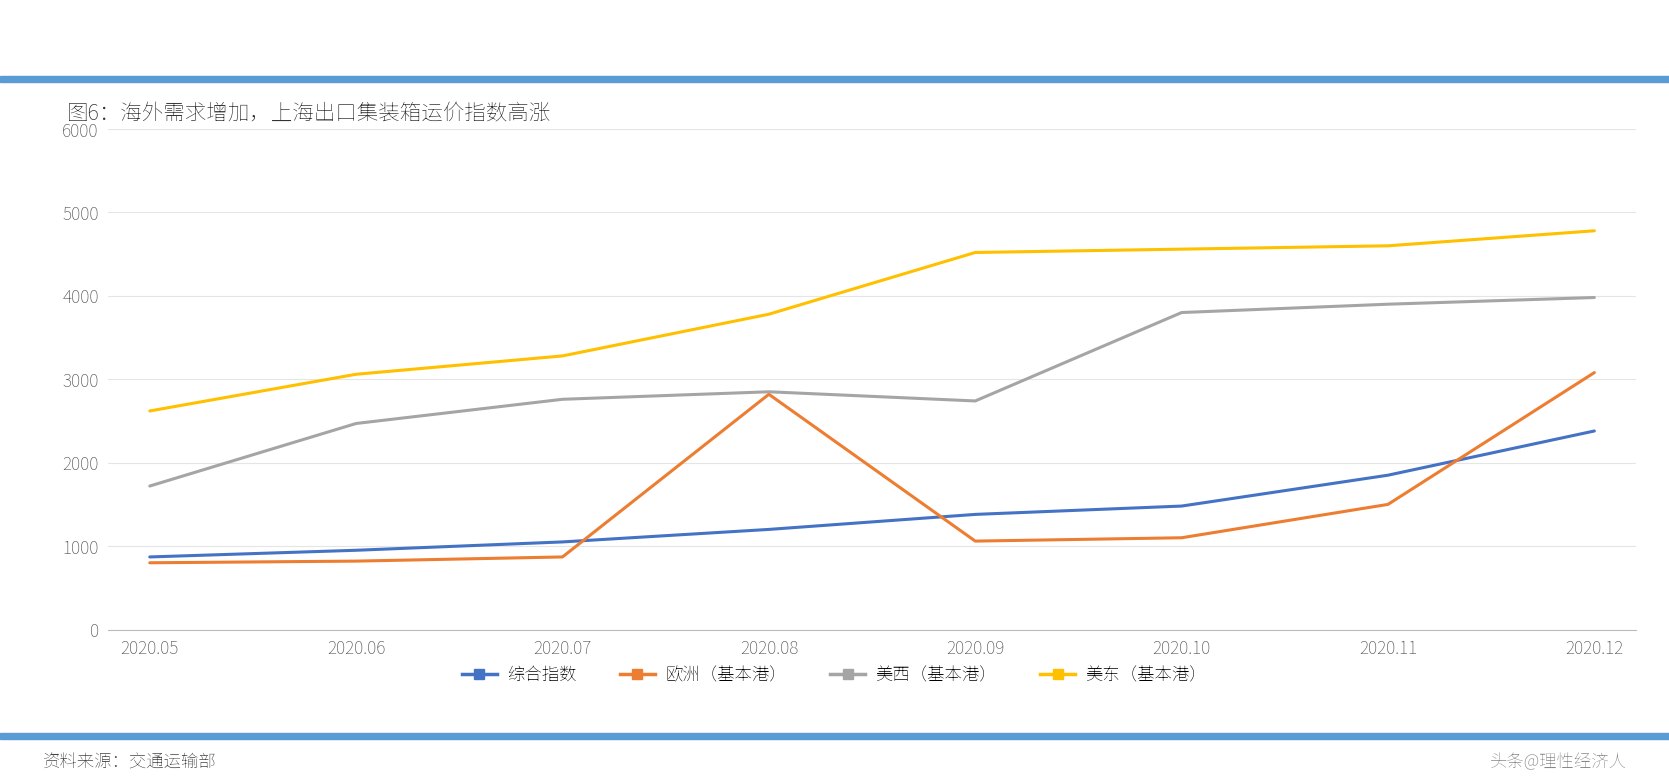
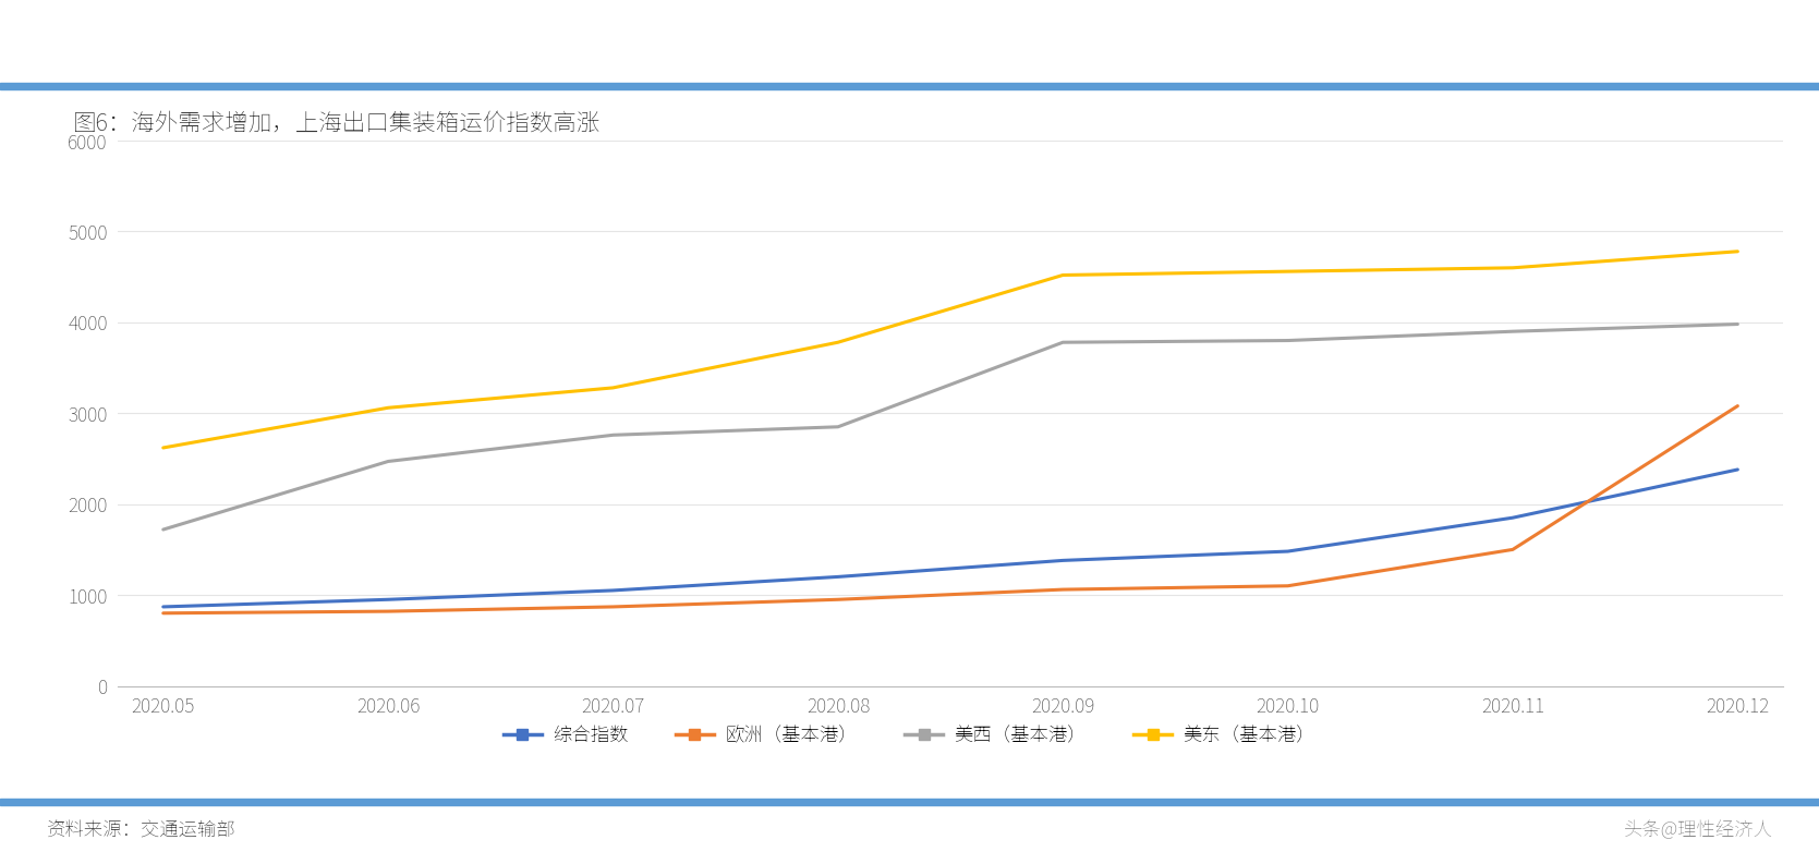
欧洲（基本港）/2020.08: 2820 -> 950
美西（基本港）/2020.09: 2740 -> 3780
